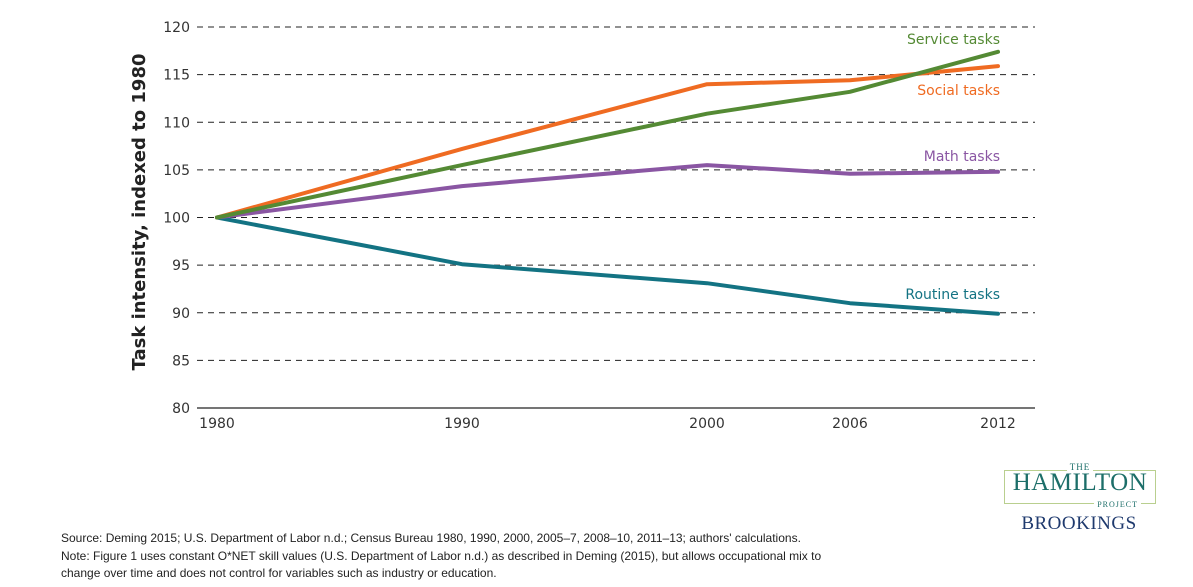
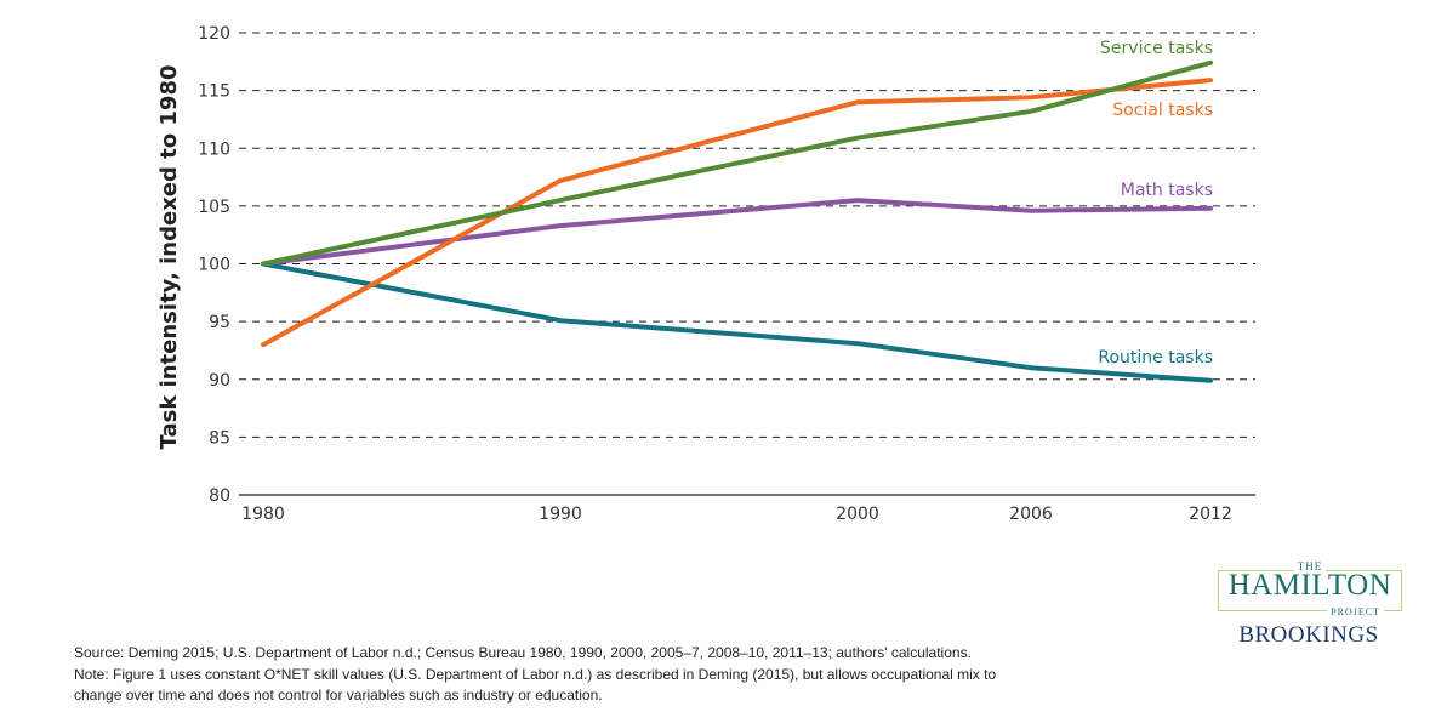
Social tasks/1980: 100 -> 93
